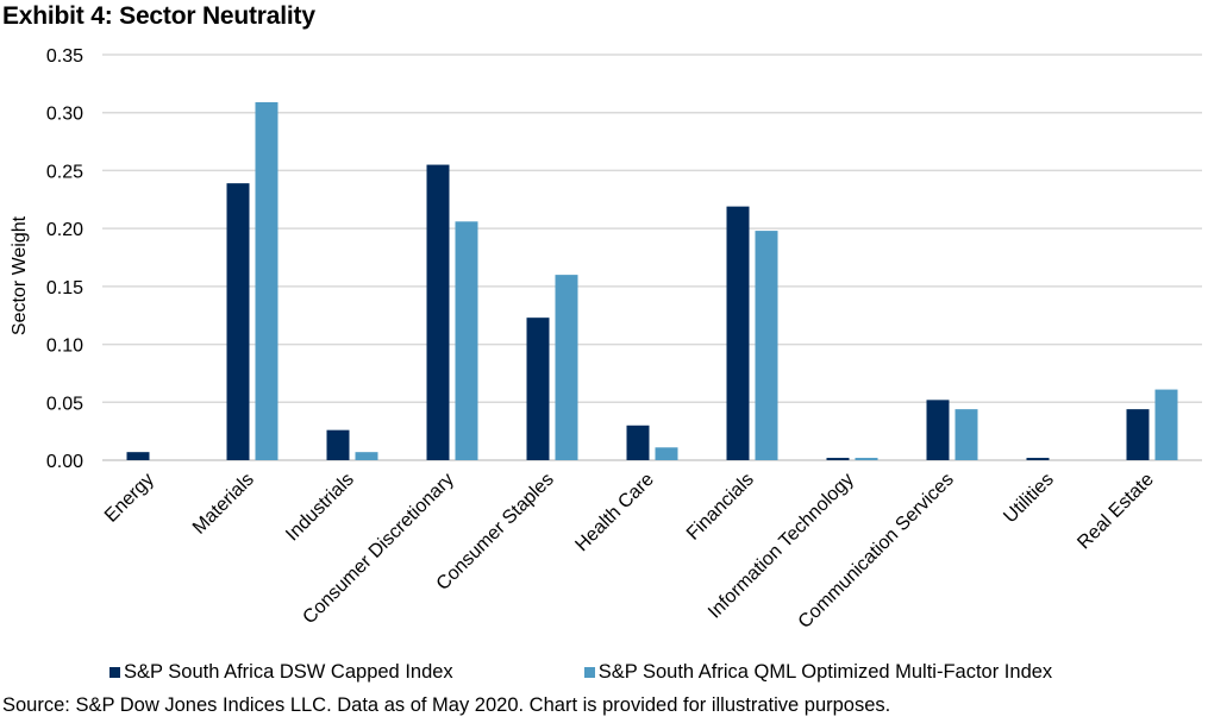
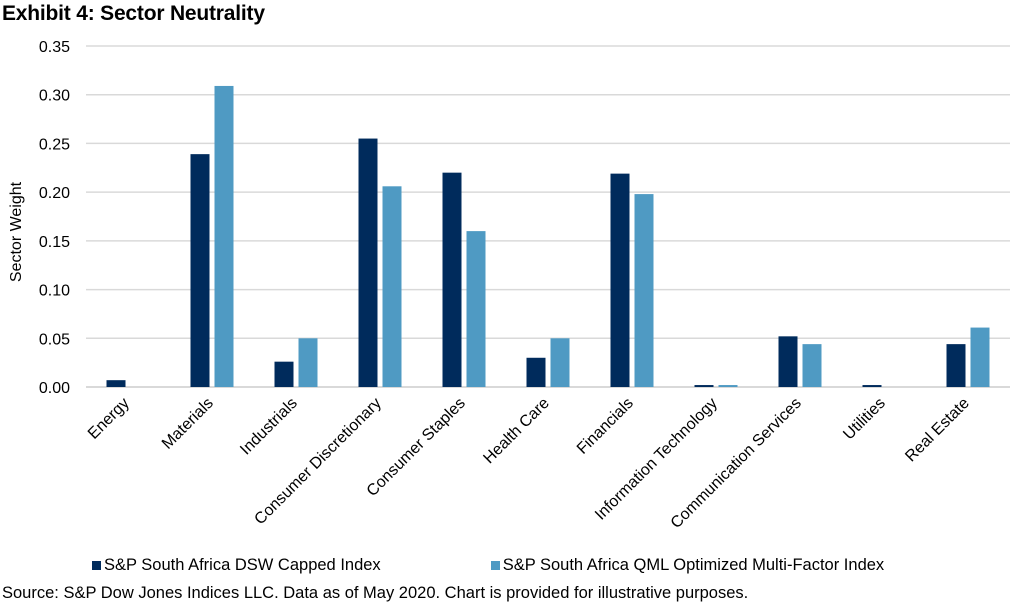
S&P South Africa QML Optimized Multi-Factor Index/Industrials: 0.01 -> 0.05
S&P South Africa DSW Capped Index/Consumer Staples: 0.12 -> 0.22
S&P South Africa QML Optimized Multi-Factor Index/Health Care: 0.01 -> 0.05
